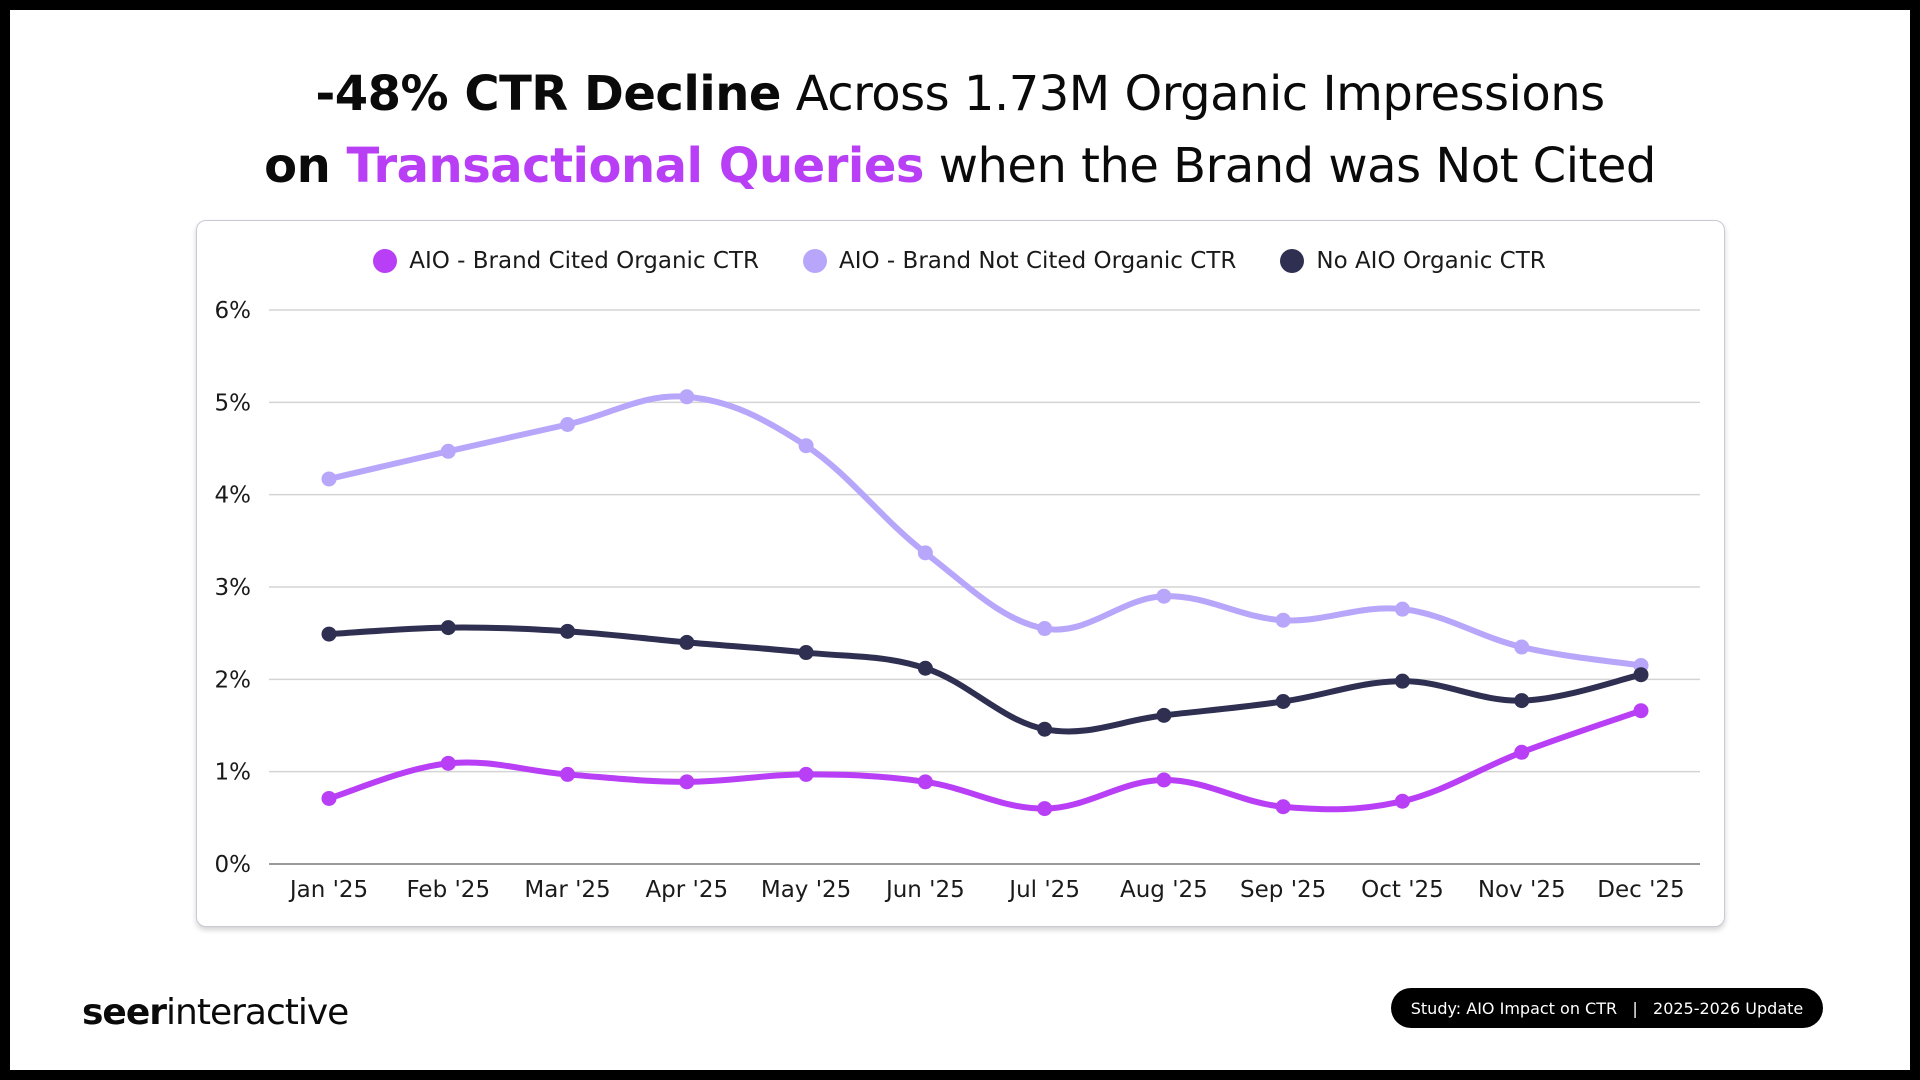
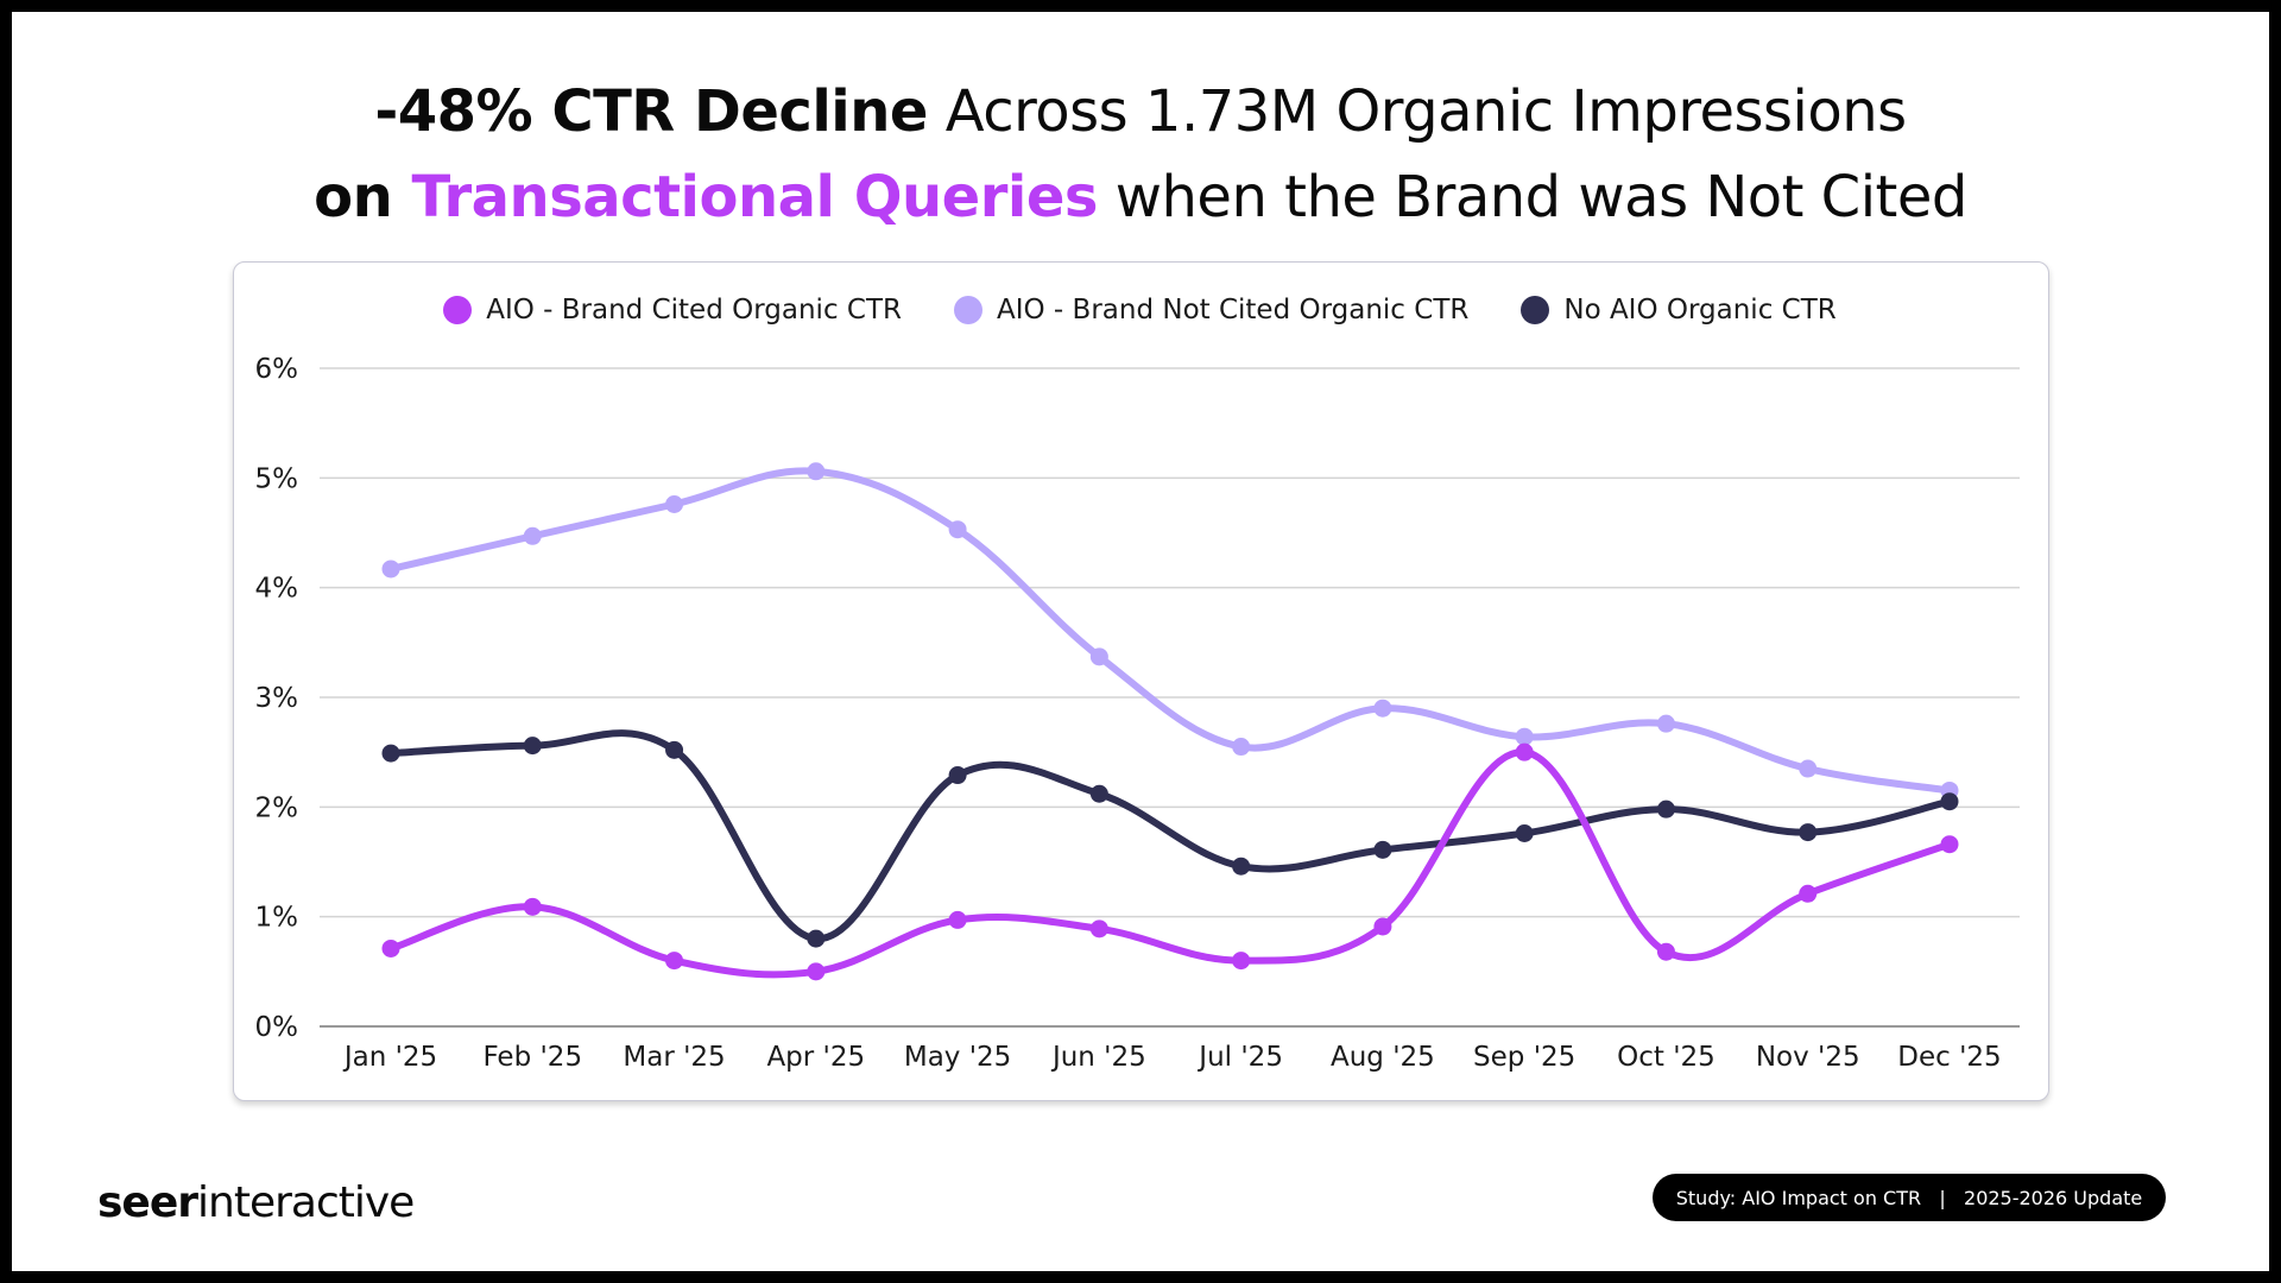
AIO - Brand Cited Organic CTR/Mar '25: 1.0% -> 0.6%
AIO - Brand Cited Organic CTR/Apr '25: 0.9% -> 0.5%
No AIO Organic CTR/Apr '25: 2.4% -> 0.8%
AIO - Brand Cited Organic CTR/Sep '25: 0.6% -> 2.5%
